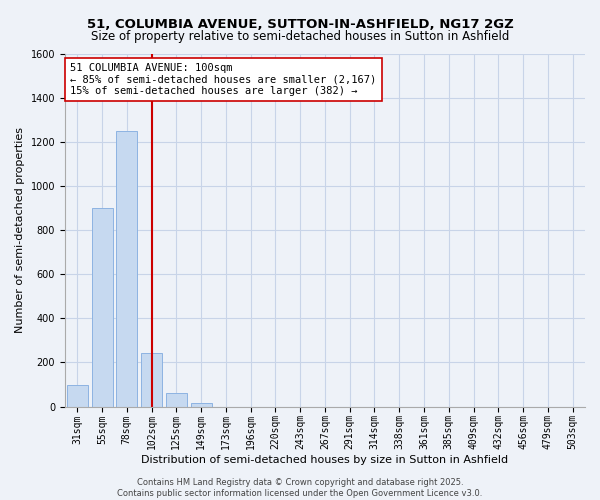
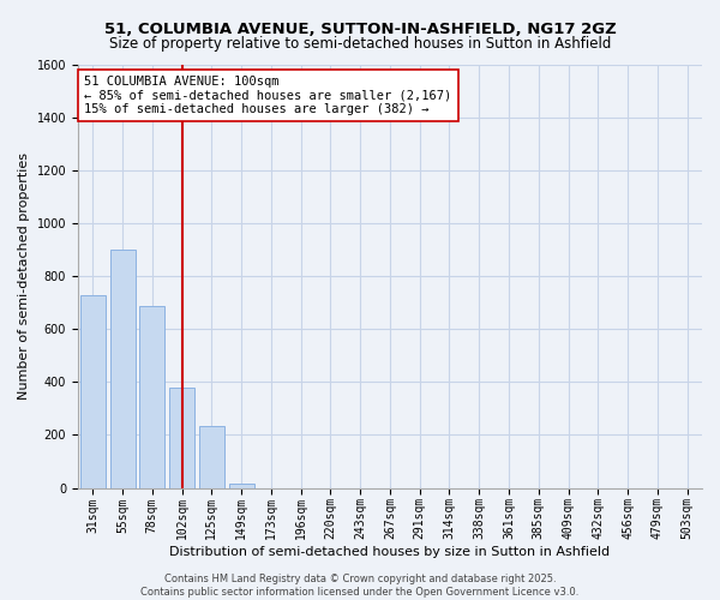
31sqm: 100 -> 730
78sqm: 1250 -> 690
102sqm: 245 -> 380
125sqm: 60 -> 235
